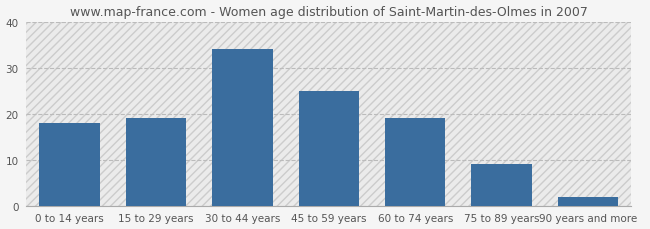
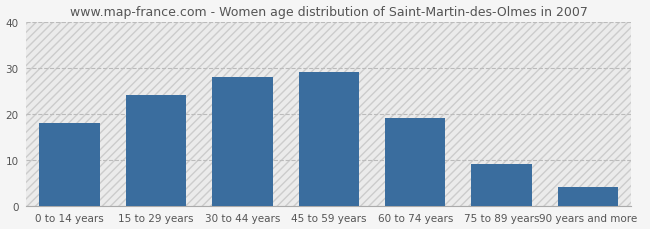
15 to 29 years: 19 -> 24
30 to 44 years: 34 -> 28
45 to 59 years: 25 -> 29
90 years and more: 2 -> 4
